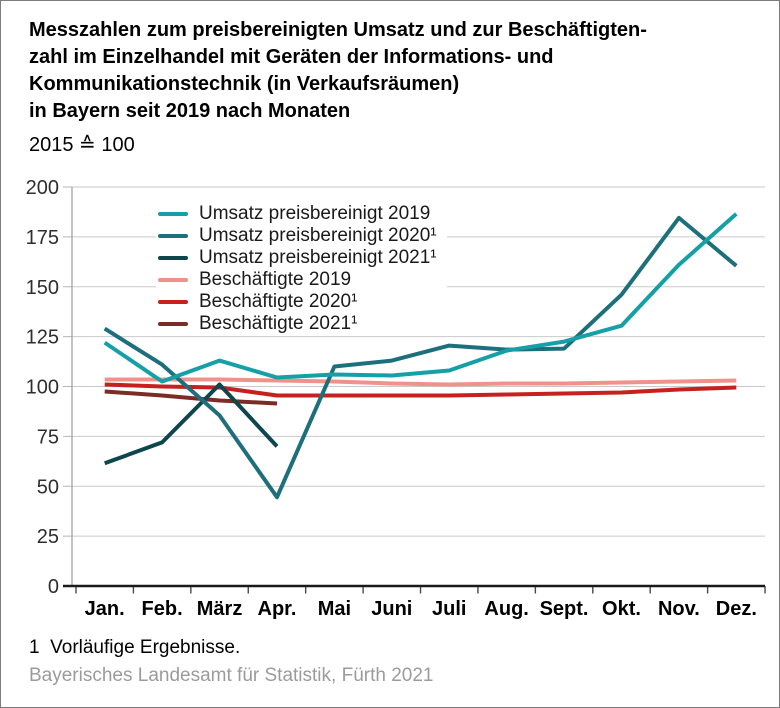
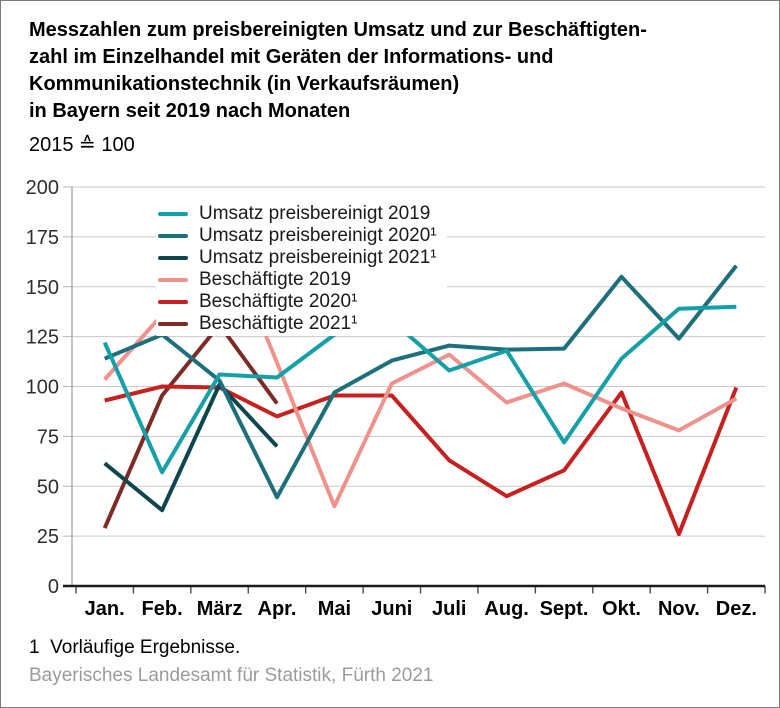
Umsatz preisbereinigt 2020¹/Jan.: 129 -> 114
Beschäftigte 2020¹/Jan.: 101 -> 93
Beschäftigte 2021¹/Jan.: 98 -> 29
Umsatz preisbereinigt 2019/Feb.: 102 -> 57
Umsatz preisbereinigt 2020¹/Feb.: 111 -> 126
Umsatz preisbereinigt 2021¹/Feb.: 72 -> 38
Beschäftigte 2019/Feb.: 104 -> 136
Umsatz preisbereinigt 2019/März: 113 -> 106
Umsatz preisbereinigt 2020¹/März: 86 -> 103
Beschäftigte 2019/März: 104 -> 182
Beschäftigte 2021¹/März: 93 -> 131
Beschäftigte 2019/Apr.: 103 -> 112
Beschäftigte 2020¹/Apr.: 96 -> 85
Umsatz preisbereinigt 2019/Mai: 106 -> 126
Umsatz preisbereinigt 2020¹/Mai: 110 -> 97
Beschäftigte 2019/Mai: 102 -> 40
Umsatz preisbereinigt 2019/Juni: 106 -> 133
Beschäftigte 2019/Juli: 101 -> 116
Beschäftigte 2020¹/Juli: 96 -> 63
Beschäftigte 2019/Aug.: 102 -> 92
Beschäftigte 2020¹/Aug.: 96 -> 45
Umsatz preisbereinigt 2019/Sept.: 122 -> 72
Beschäftigte 2020¹/Sept.: 96 -> 58
Umsatz preisbereinigt 2019/Okt.: 130 -> 114
Umsatz preisbereinigt 2020¹/Okt.: 146 -> 155
Beschäftigte 2019/Okt.: 102 -> 89
Umsatz preisbereinigt 2019/Nov.: 161 -> 139
Umsatz preisbereinigt 2020¹/Nov.: 184 -> 124
Beschäftigte 2019/Nov.: 102 -> 78
Beschäftigte 2020¹/Nov.: 98 -> 26
Umsatz preisbereinigt 2019/Dez.: 186 -> 140
Beschäftigte 2019/Dez.: 103 -> 94
